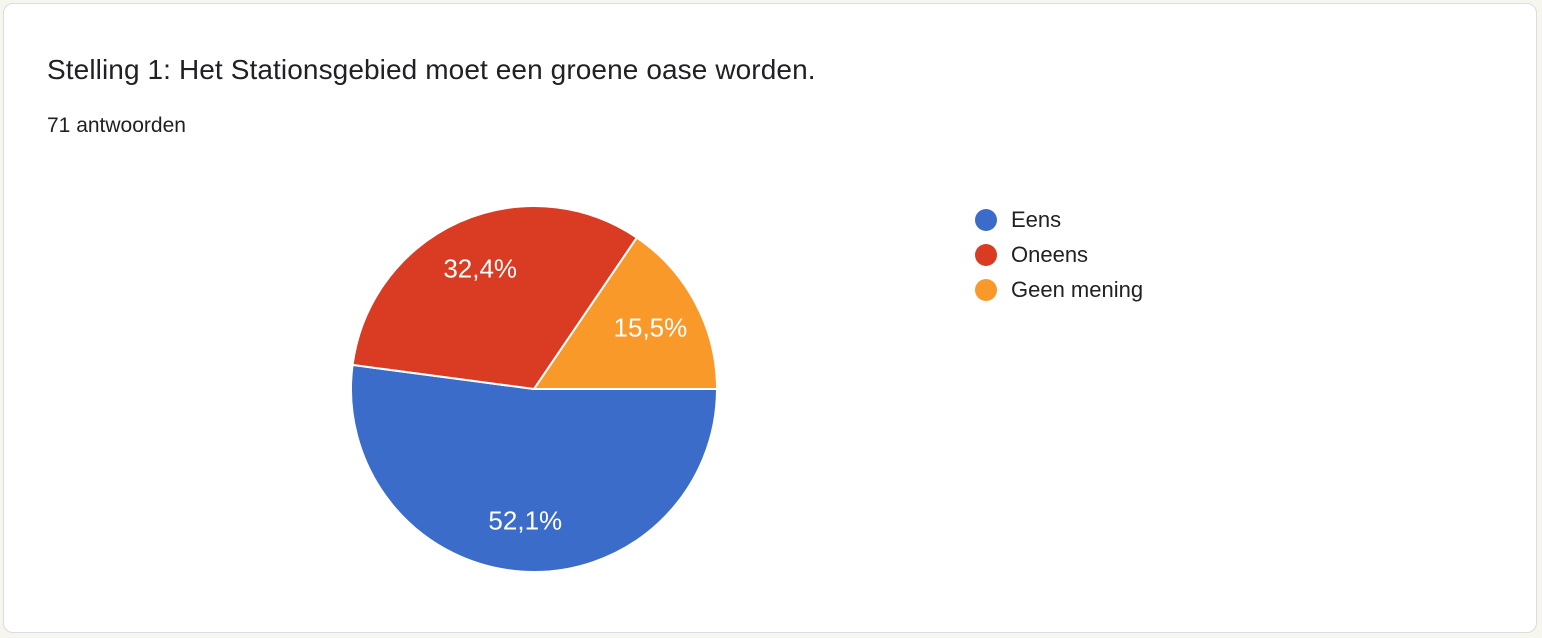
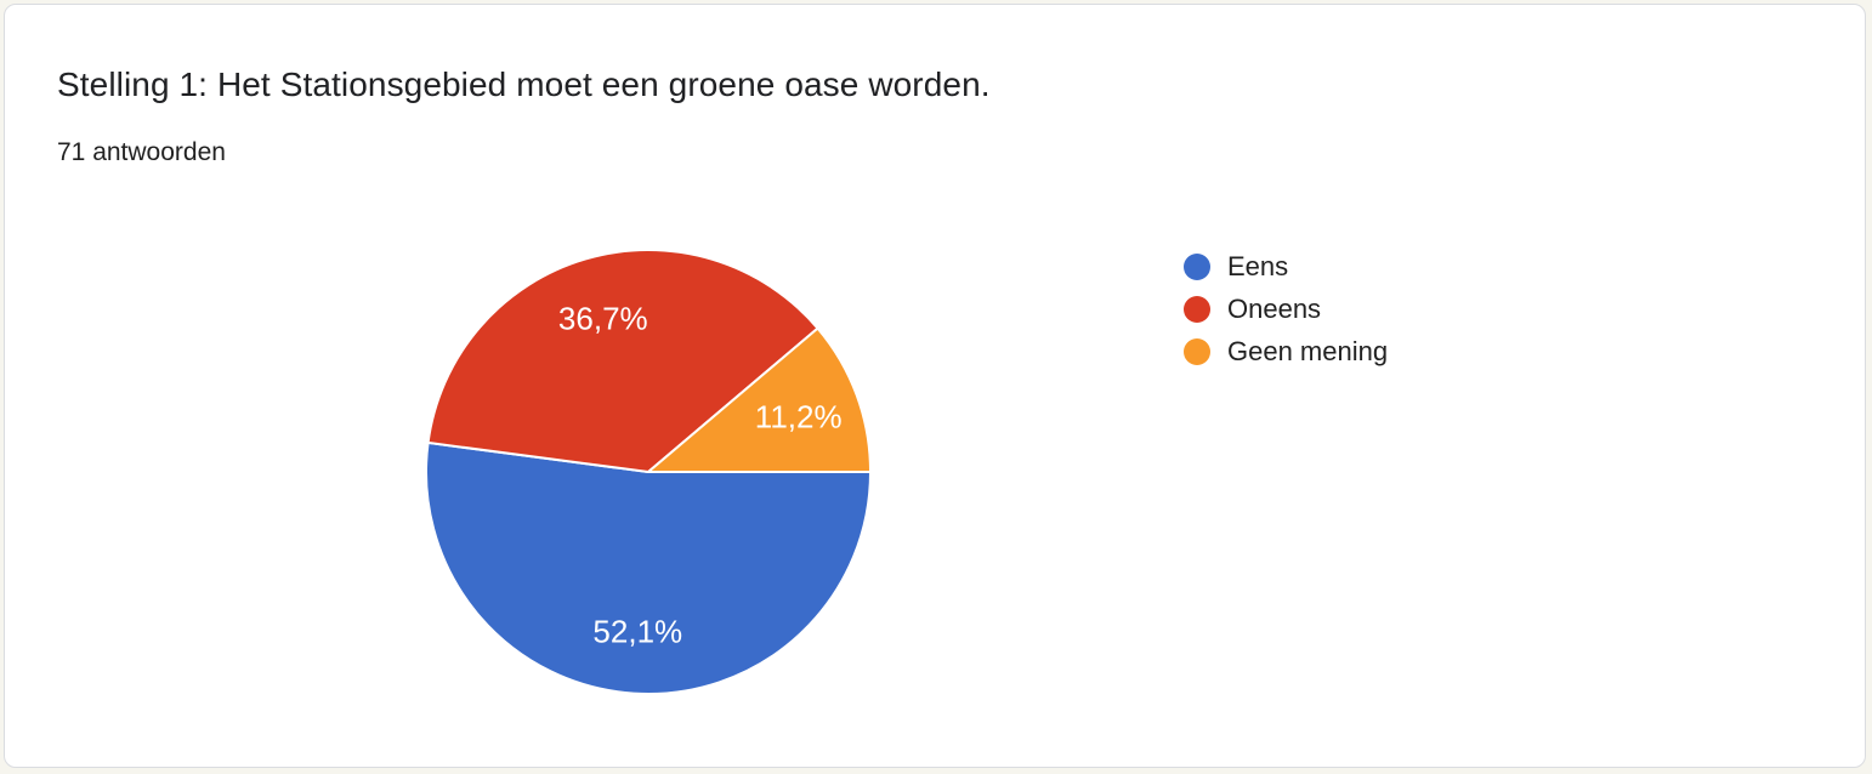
Oneens: 32,4% -> 36,7%
Geen mening: 15,5% -> 11,2%
